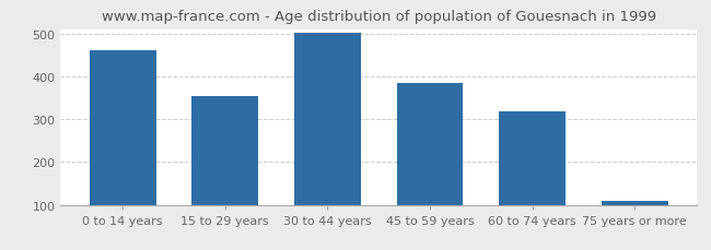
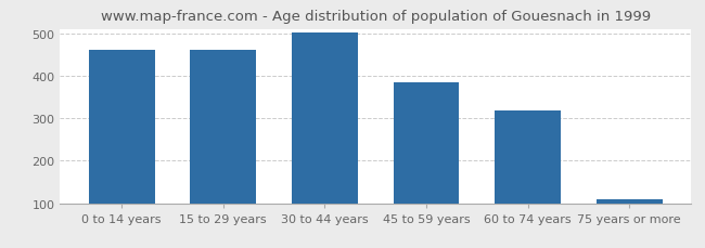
15 to 29 years: 354 -> 460
